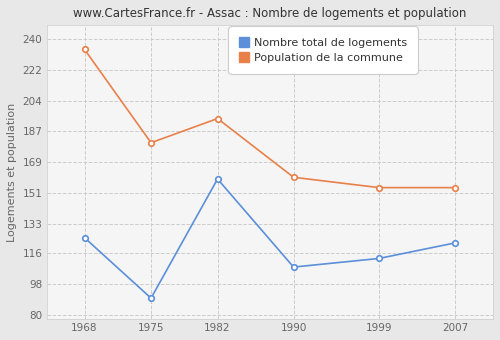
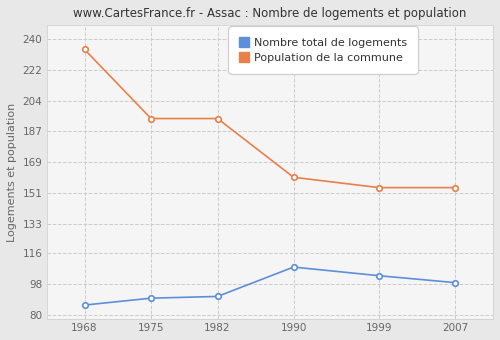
Nombre total de logements/1968: 125 -> 86
Population de la commune/1975: 180 -> 194
Nombre total de logements/1982: 159 -> 91
Nombre total de logements/1999: 113 -> 103
Nombre total de logements/2007: 122 -> 99
